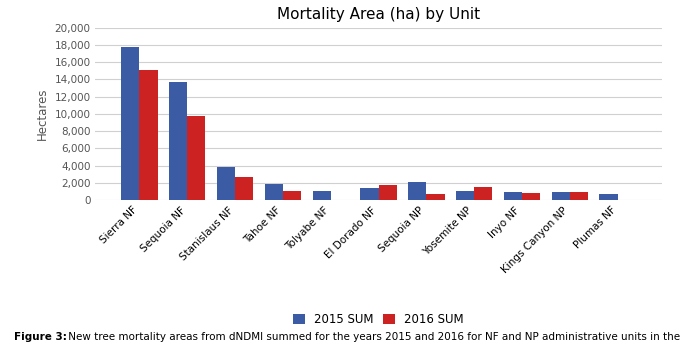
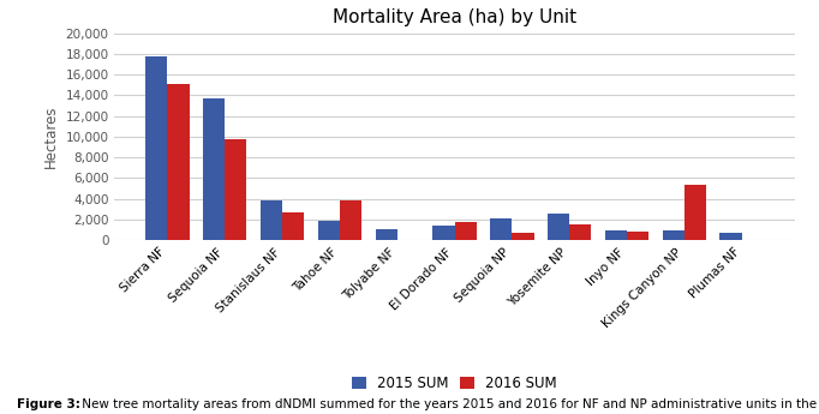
2016 SUM/Tahoe NF: 1,100 -> 3,800
2015 SUM/Yosemite NP: 1,100 -> 2,600
2016 SUM/Kings Canyon NP: 900 -> 5,400
